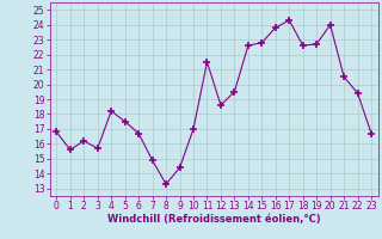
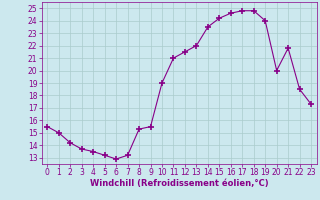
0: 16.8 -> 15.5
1: 15.6 -> 15.0
2: 16.2 -> 14.2
3: 15.7 -> 13.7
4: 18.2 -> 13.5
5: 17.5 -> 13.2
6: 16.7 -> 12.9
7: 14.9 -> 13.2
8: 13.3 -> 15.3
9: 14.4 -> 15.5
10: 17.0 -> 19.0
11: 21.5 -> 21.0
12: 18.6 -> 21.5
13: 19.5 -> 22.0
14: 22.6 -> 23.5
15: 22.8 -> 24.2
16: 23.8 -> 24.6
17: 24.3 -> 24.8
18: 22.6 -> 24.8
19: 22.7 -> 24.0
20: 24.0 -> 20.0
21: 20.5 -> 21.8
22: 19.4 -> 18.5
23: 16.7 -> 17.3
